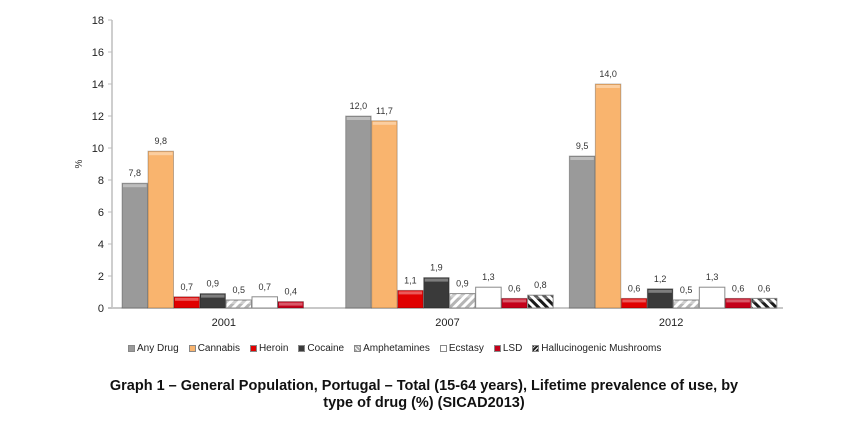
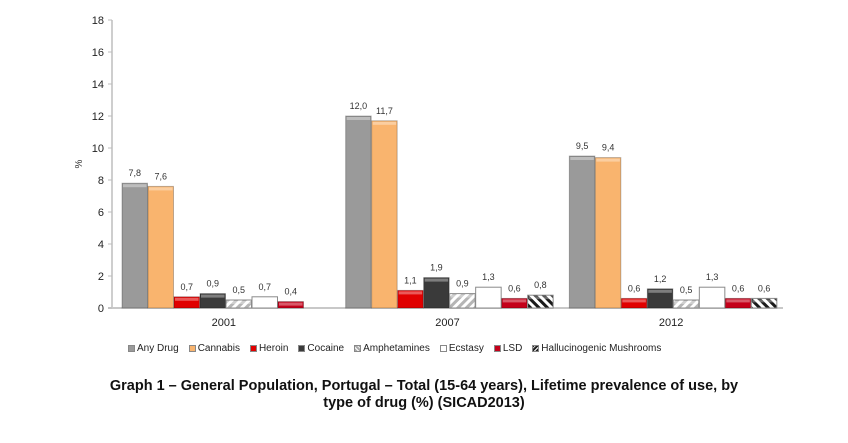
Cannabis/2001: 9,8 -> 7,6
Cannabis/2012: 14,0 -> 9,4
